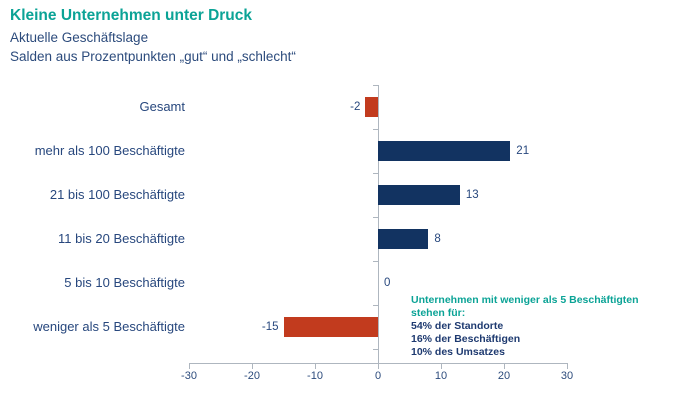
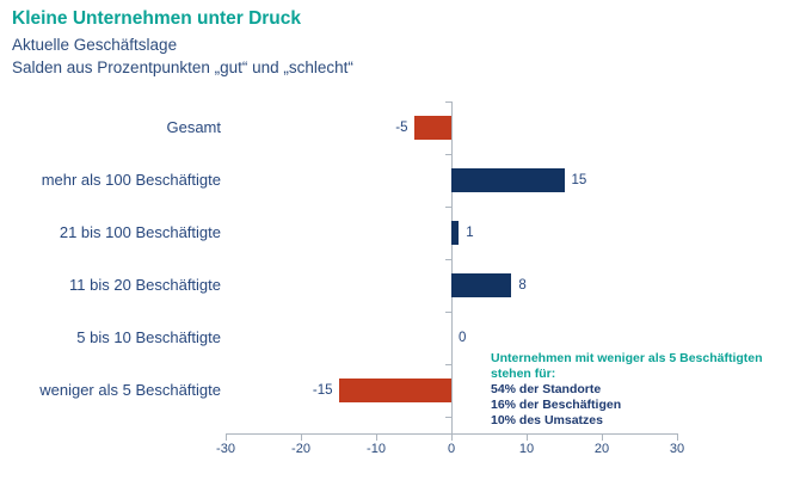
Gesamt: -2 -> -5
mehr als 100 Beschäftigte: 21 -> 15
21 bis 100 Beschäftigte: 13 -> 1
